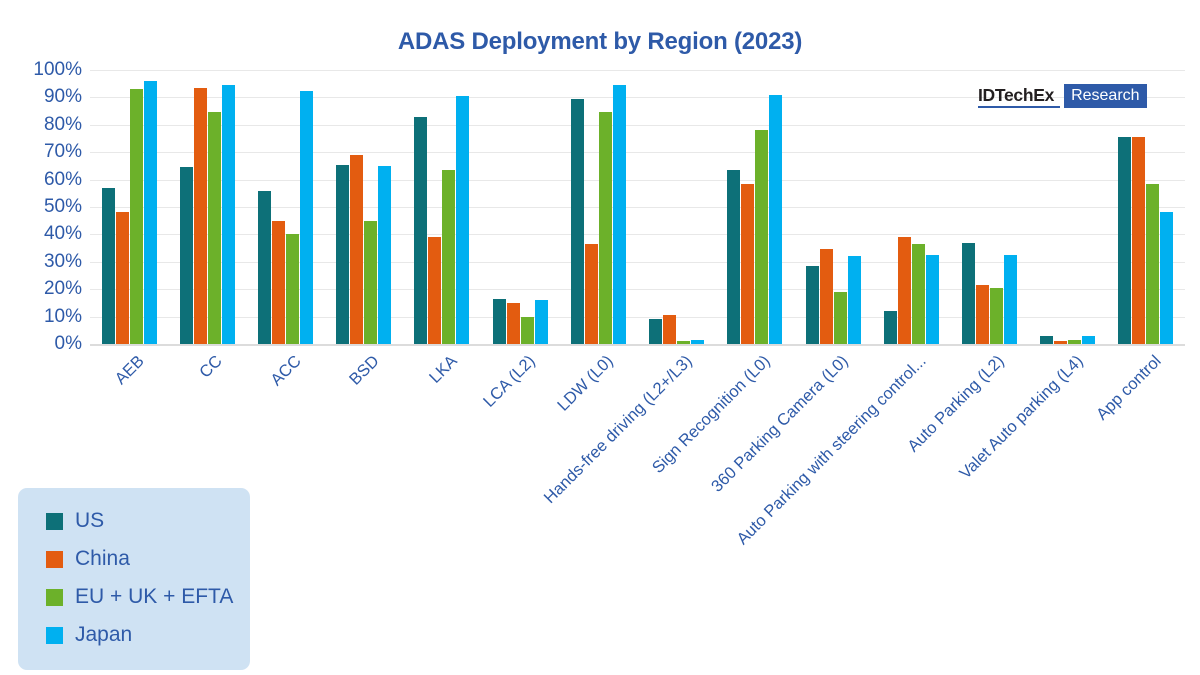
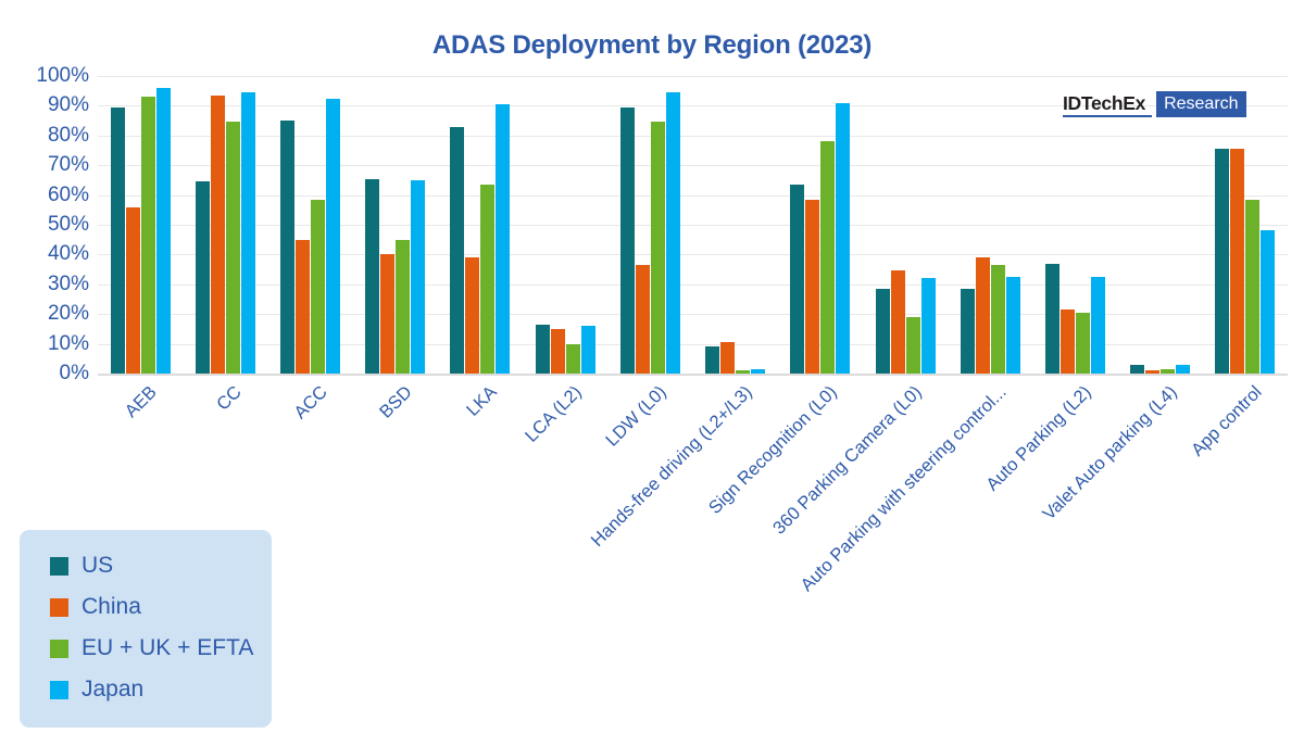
US/AEB: 57% -> 90%
China/AEB: 48% -> 56%
US/ACC: 56% -> 85%
EU + UK + EFTA/ACC: 40% -> 58%
China/BSD: 69% -> 40%
US/Auto Parking with steering control...: 12% -> 28%
